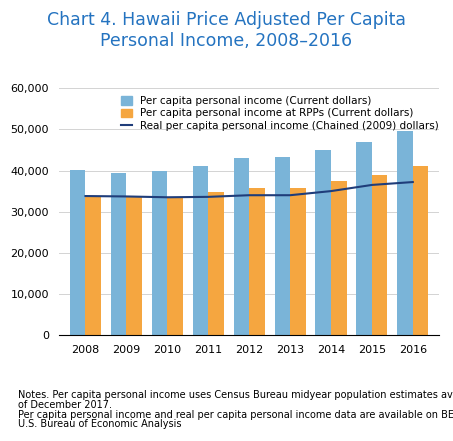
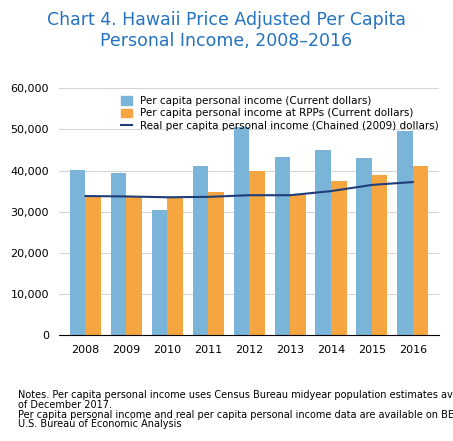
Per capita personal income (Current dollars)/2010: 39,800 -> 30,500
Per capita personal income (Current dollars)/2012: 43,000 -> 50,500
Per capita personal income at RPPs (Current dollars)/2012: 35,800 -> 40,000
Per capita personal income at RPPs (Current dollars)/2013: 35,800 -> 34,000
Per capita personal income (Current dollars)/2015: 47,000 -> 43,000
